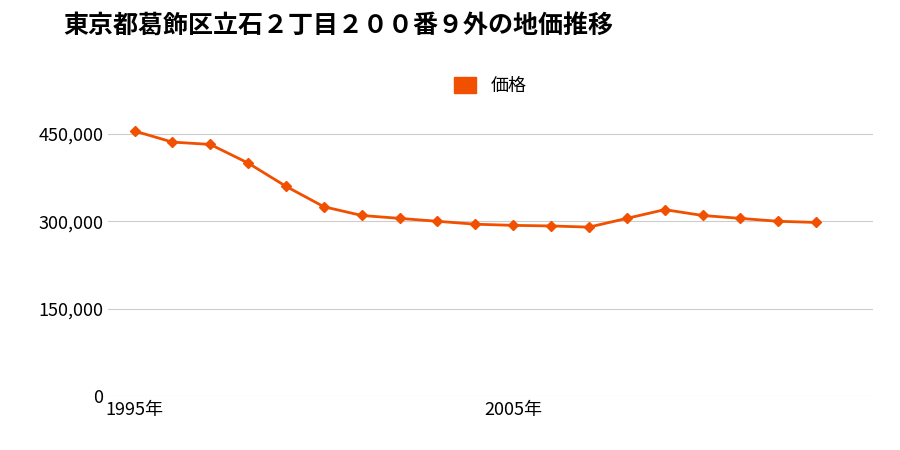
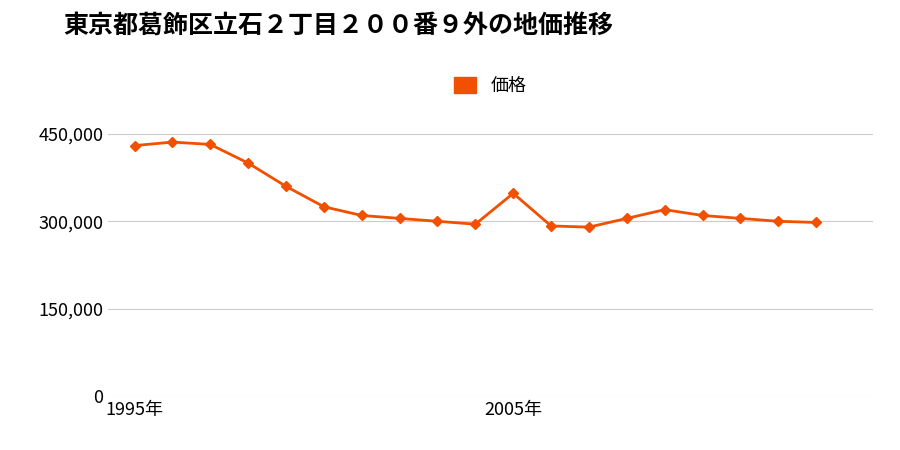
1995年: 455,000 -> 430,000
2005年: 293,000 -> 348,000
